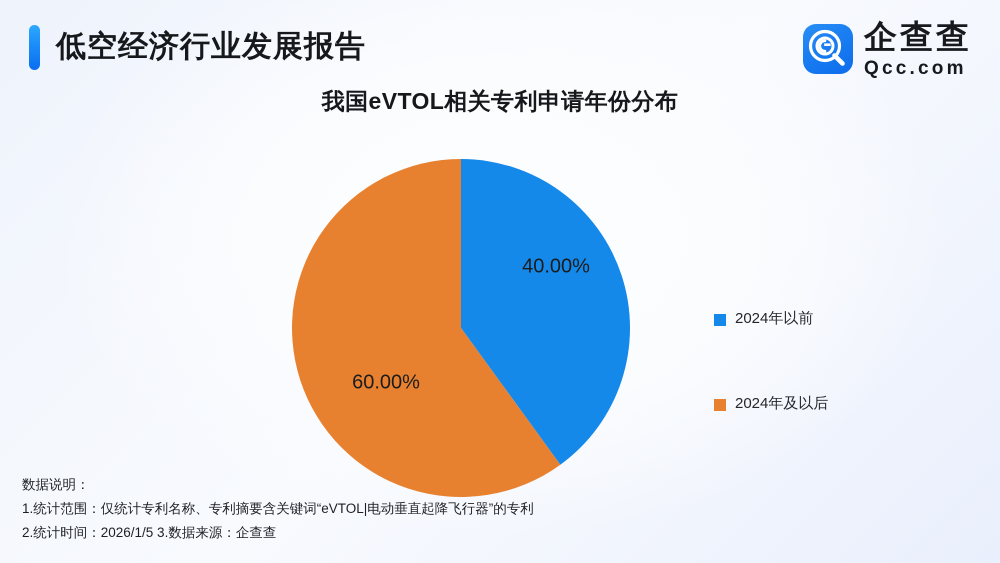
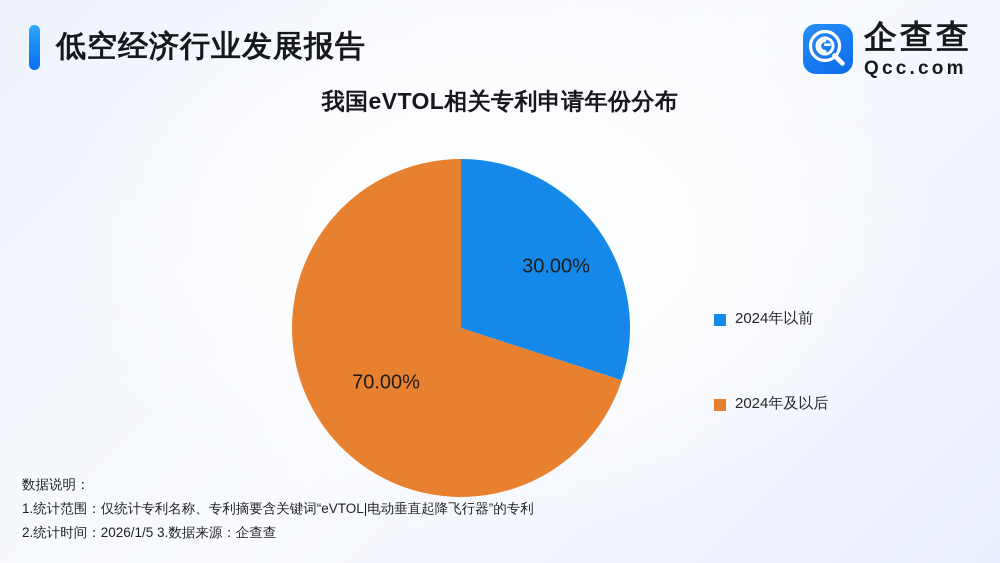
2024年以前: 40.00% -> 30.00%
2024年及以后: 60.00% -> 70.00%
